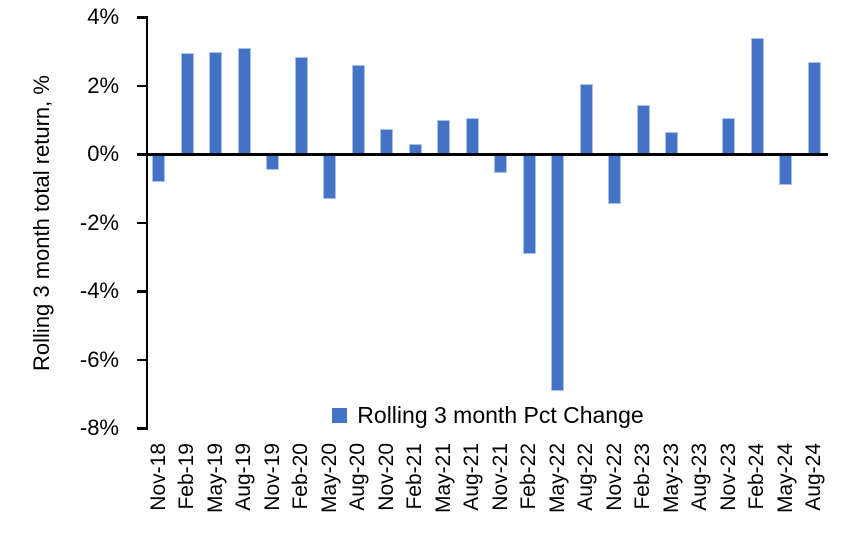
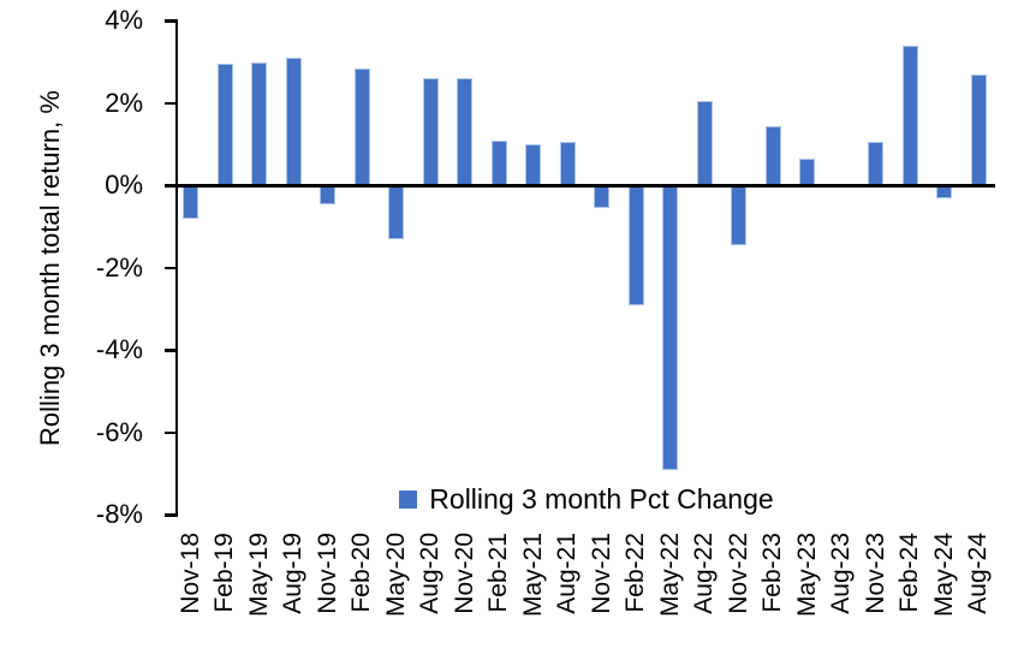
Nov-20: 0.8% -> 2.6%
Feb-21: 0.3% -> 1.1%
May-24: -0.9% -> -0.3%
